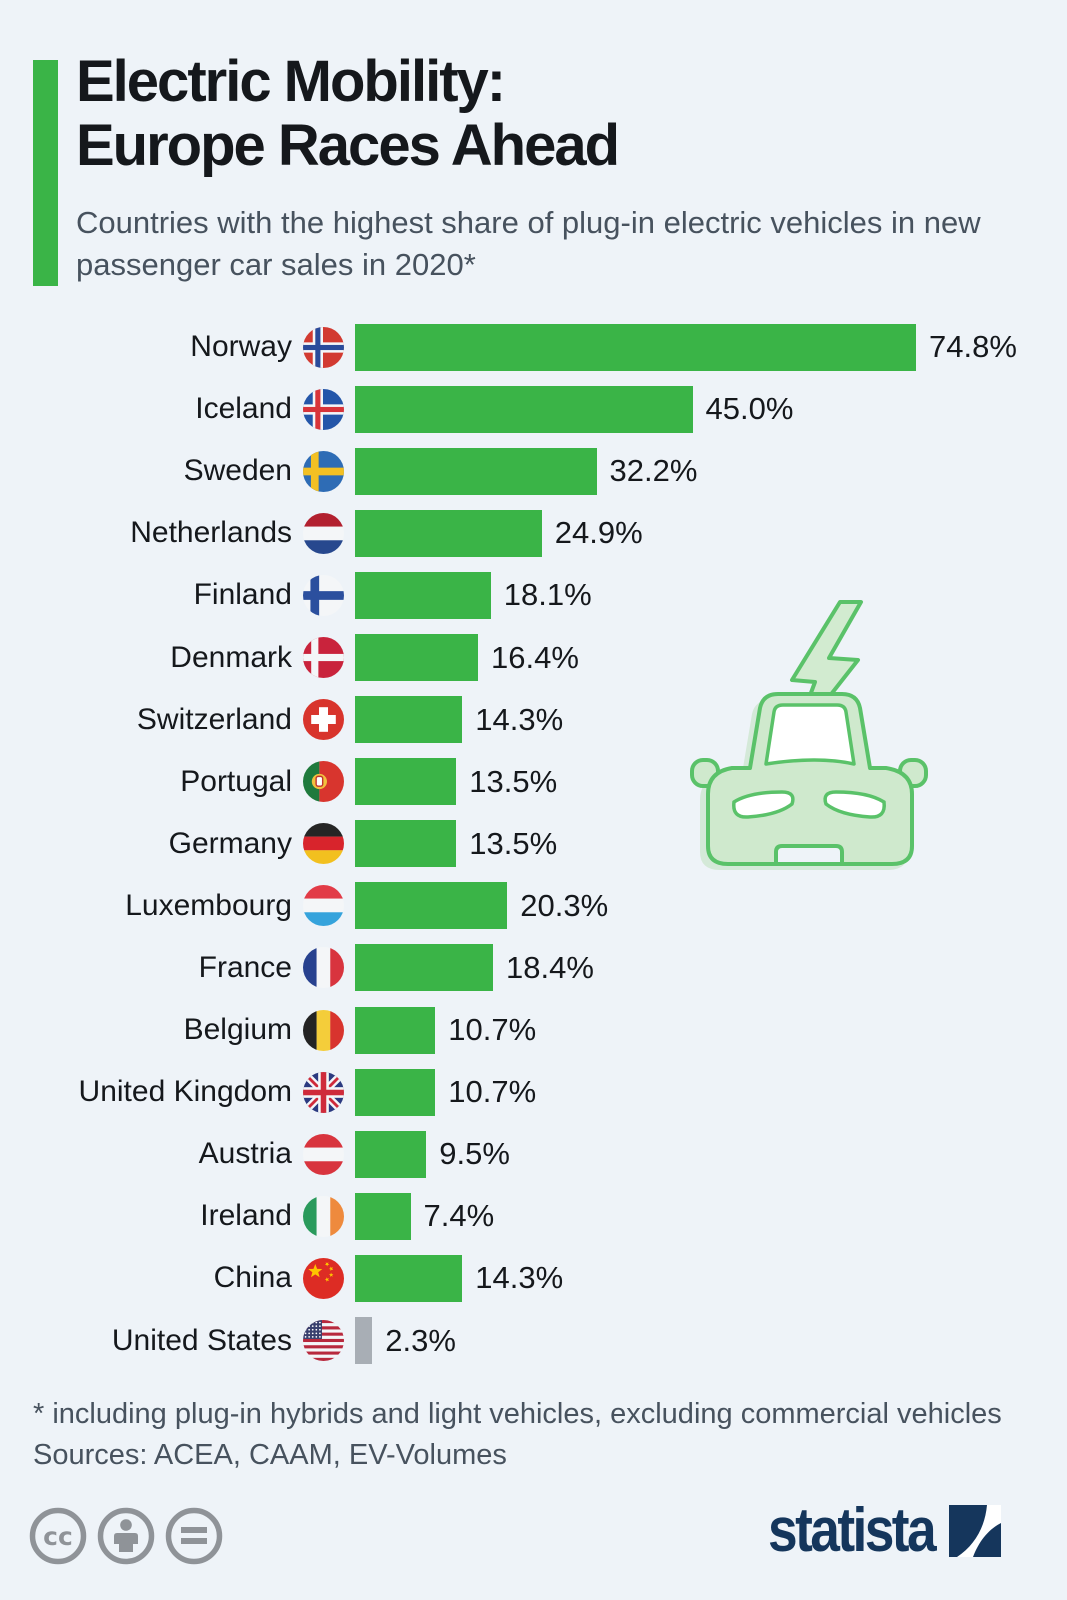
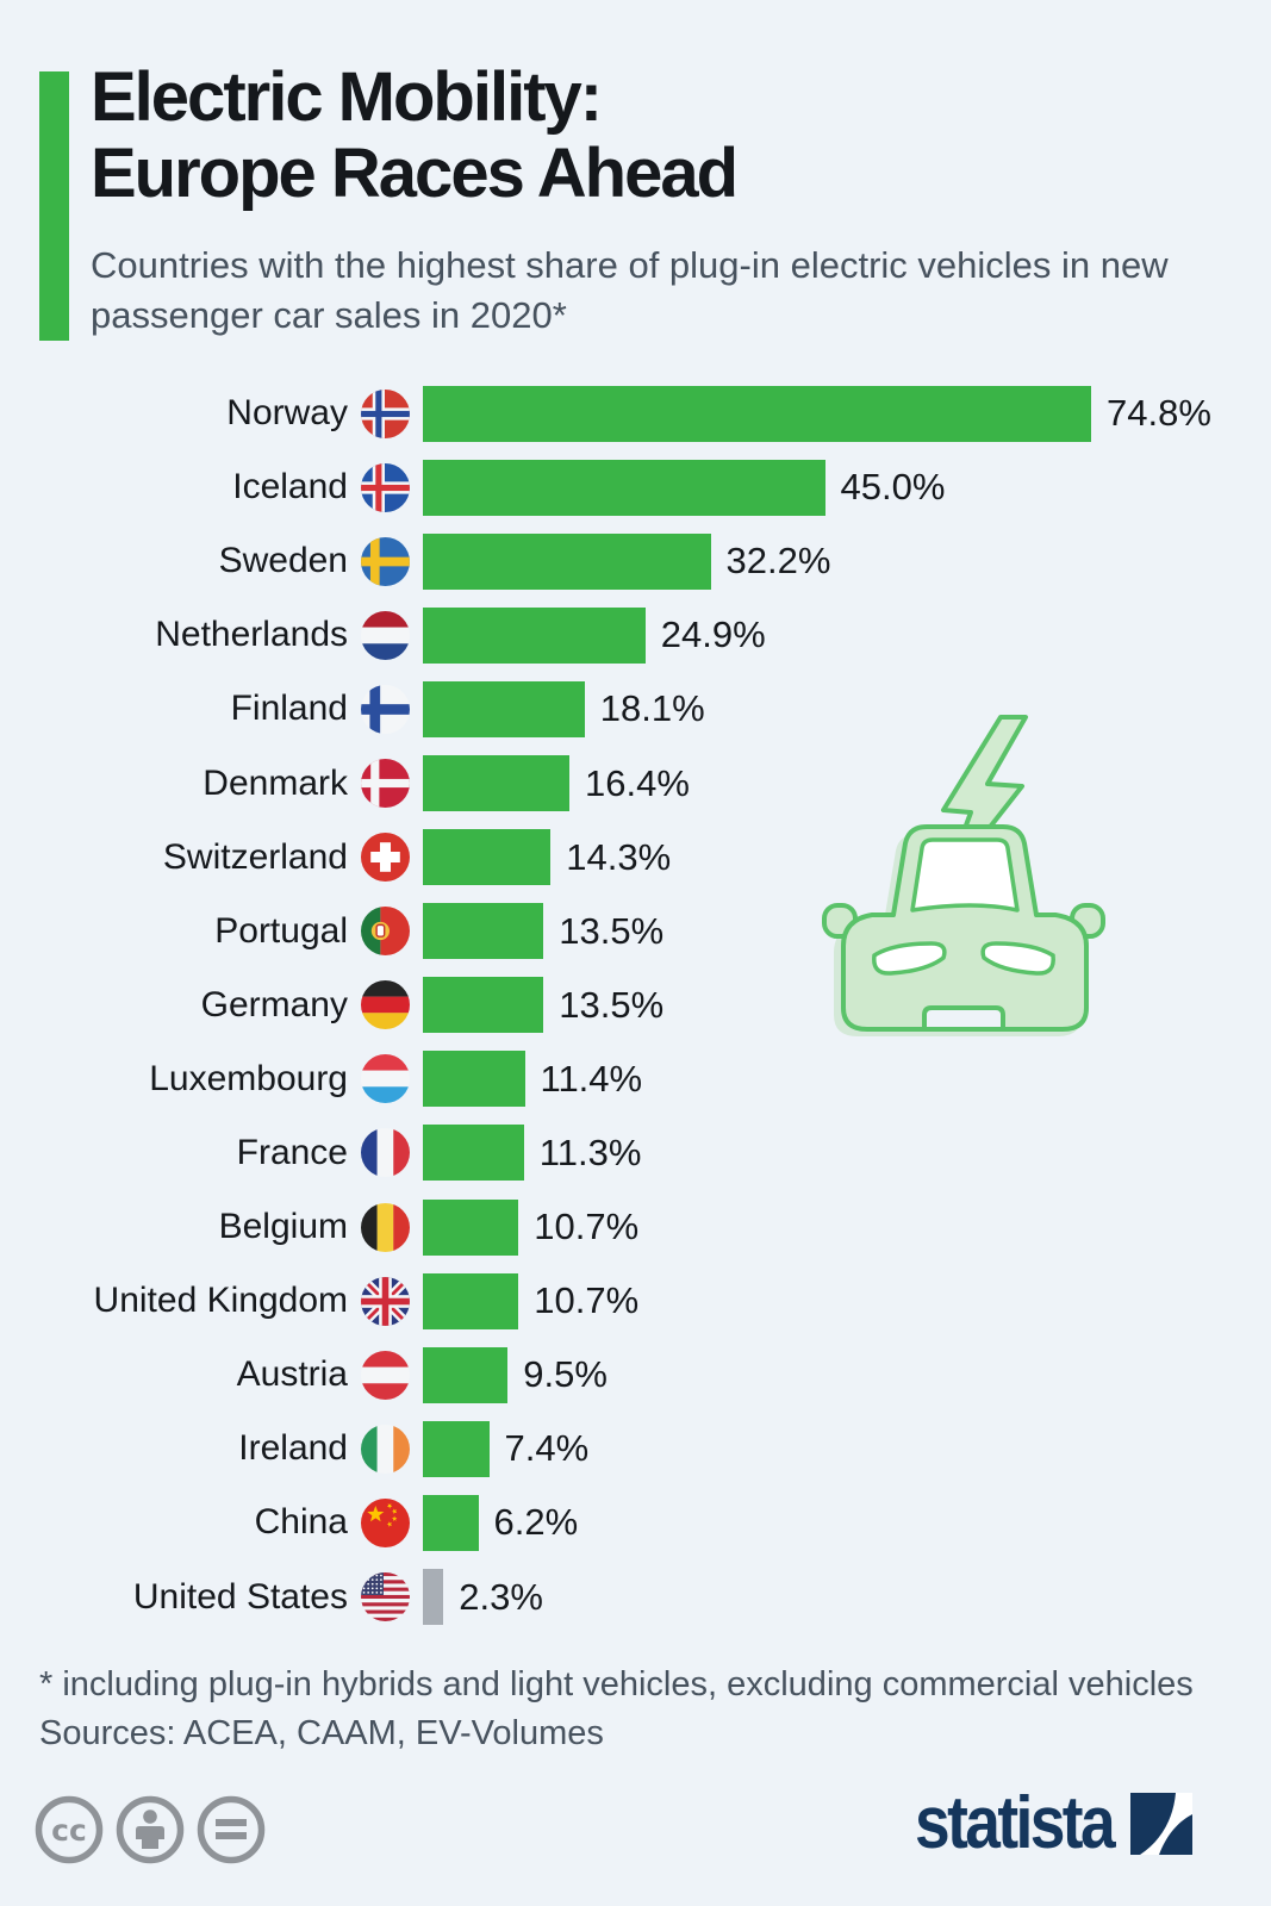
Luxembourg: 20.3% -> 11.4%
France: 18.4% -> 11.3%
China: 14.3% -> 6.2%
